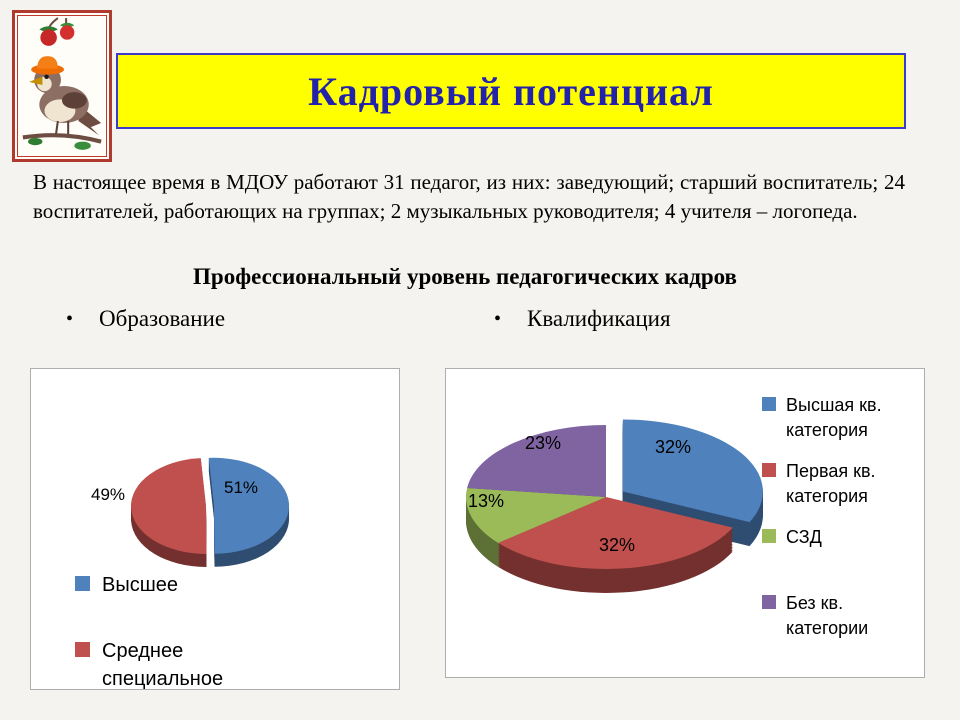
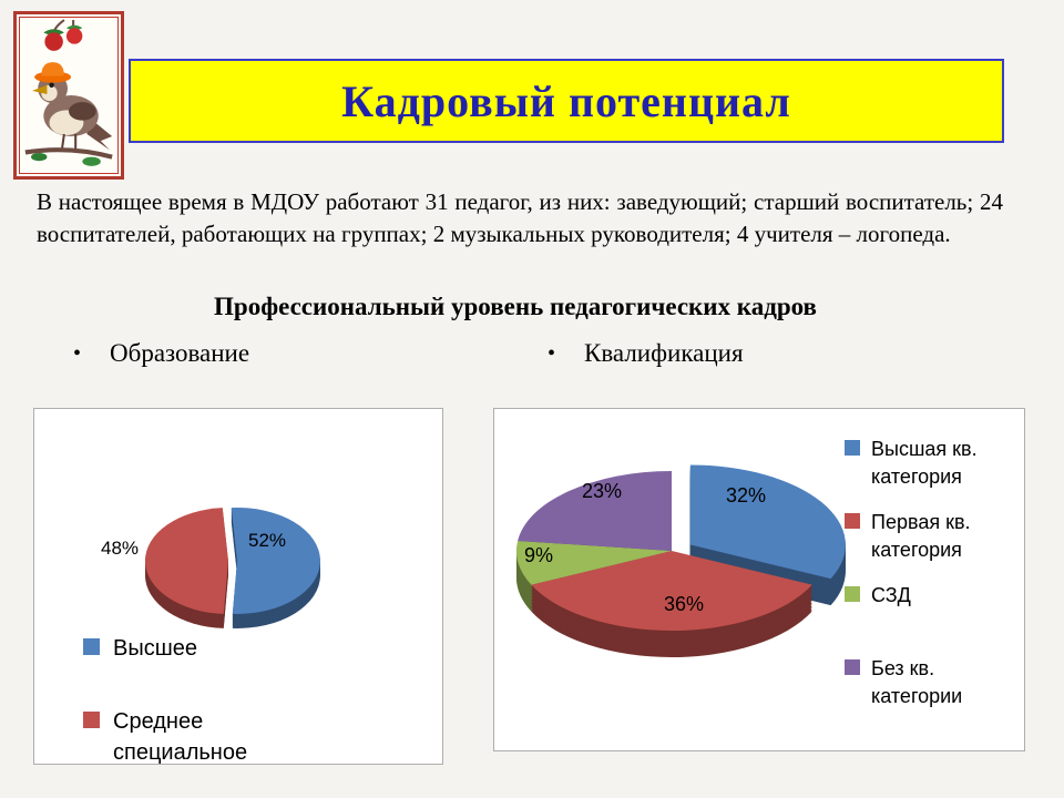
Образование/Высшее: 51% -> 52%
Образование/Среднее специальное: 49% -> 48%
Квалификация/Первая кв. категория: 32% -> 36%
Квалификация/СЗД: 13% -> 9%
